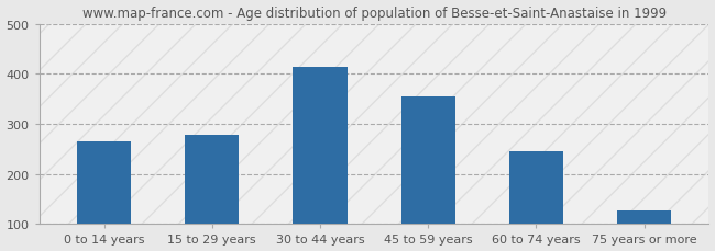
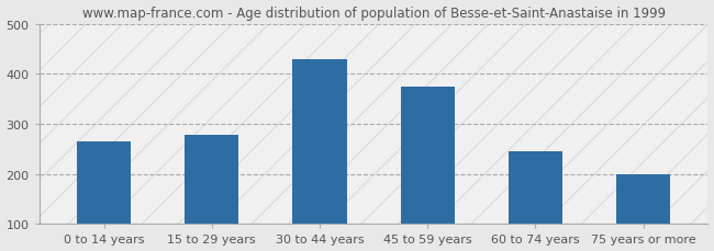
30 to 44 years: 413 -> 430
45 to 59 years: 354 -> 375
75 years or more: 127 -> 200
